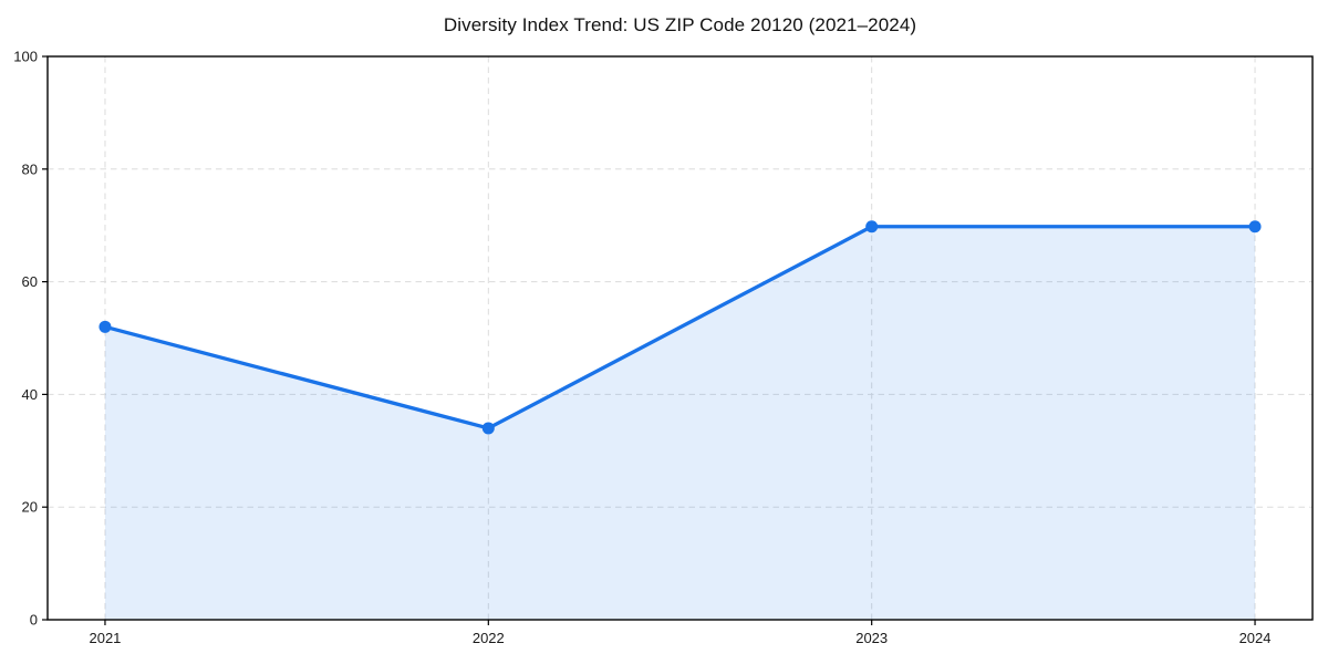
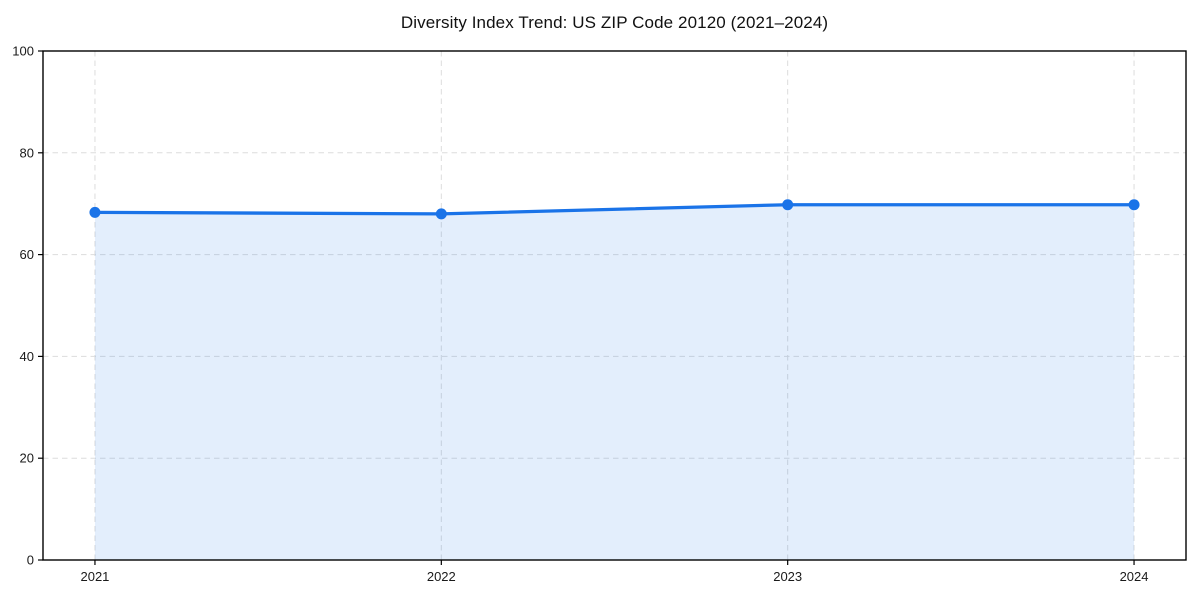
2021: 52 -> 68
2022: 34 -> 68
